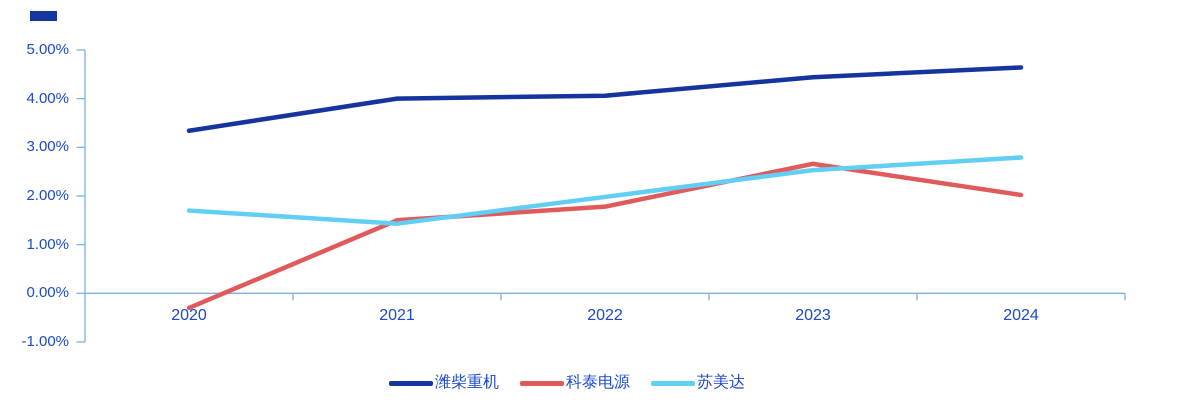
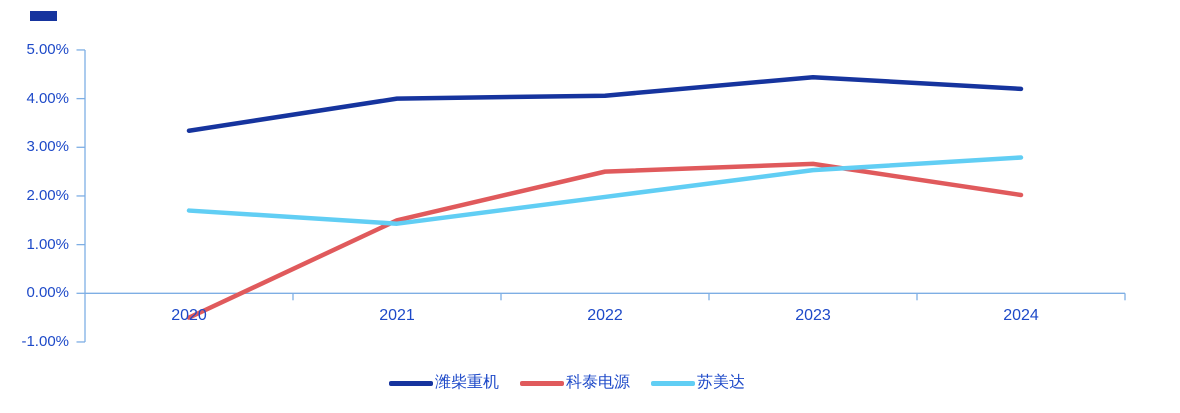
科泰电源/2020: -0.3% -> -0.5%
科泰电源/2022: 1.8% -> 2.5%
潍柴重机/2024: 4.6% -> 4.2%
